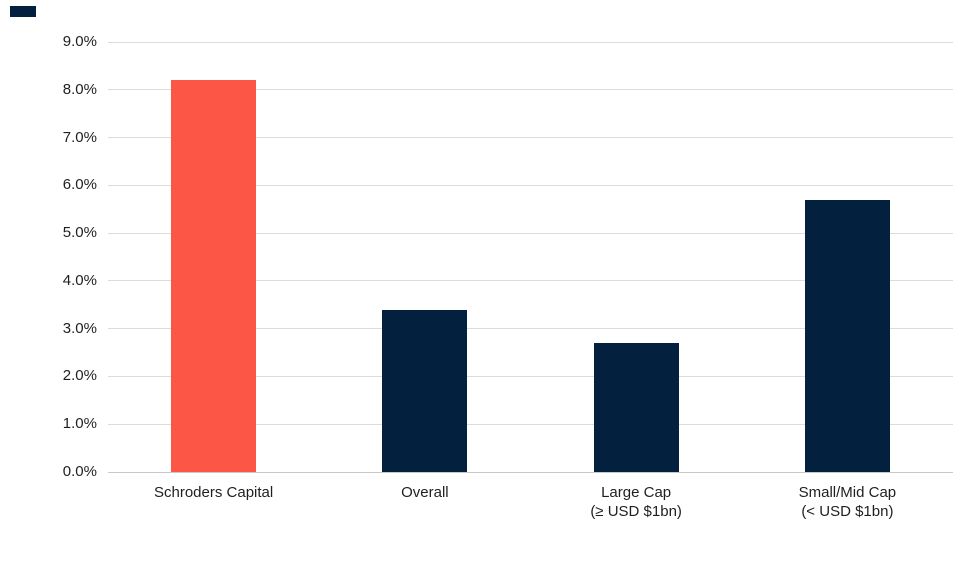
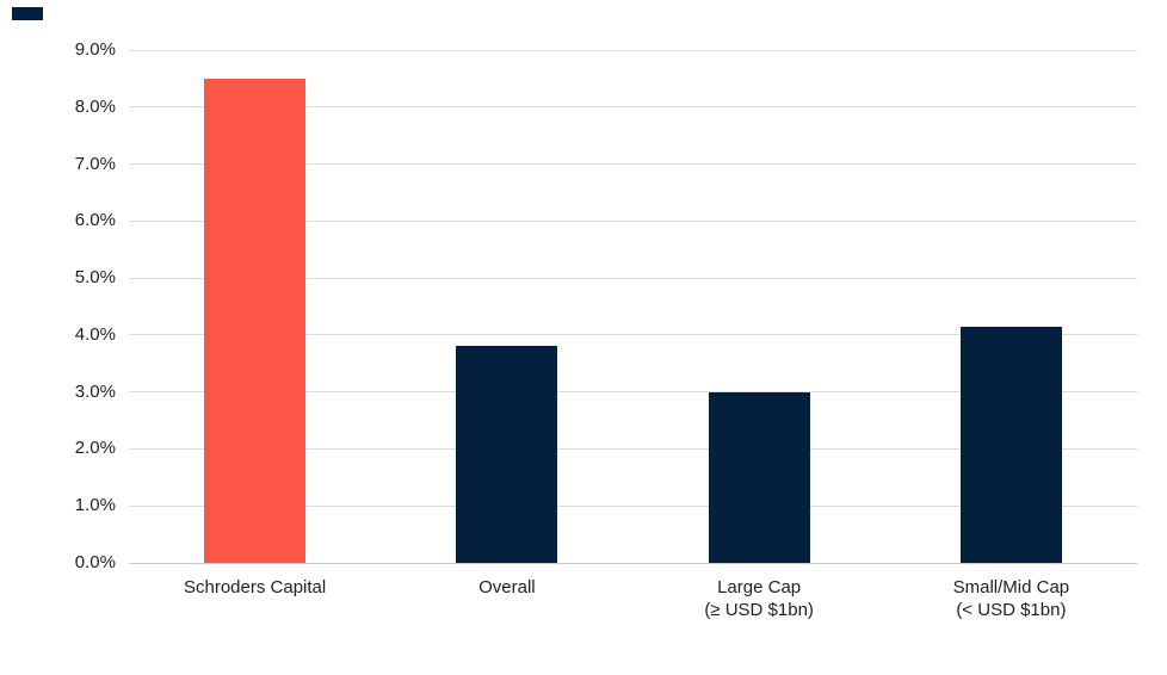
Schroders Capital: 8.2% -> 8.5%
Overall: 3.4% -> 3.8%
Large Cap (≥ USD $1bn): 2.7% -> 3.0%
Small/Mid Cap (< USD $1bn): 5.7% -> 4.2%
